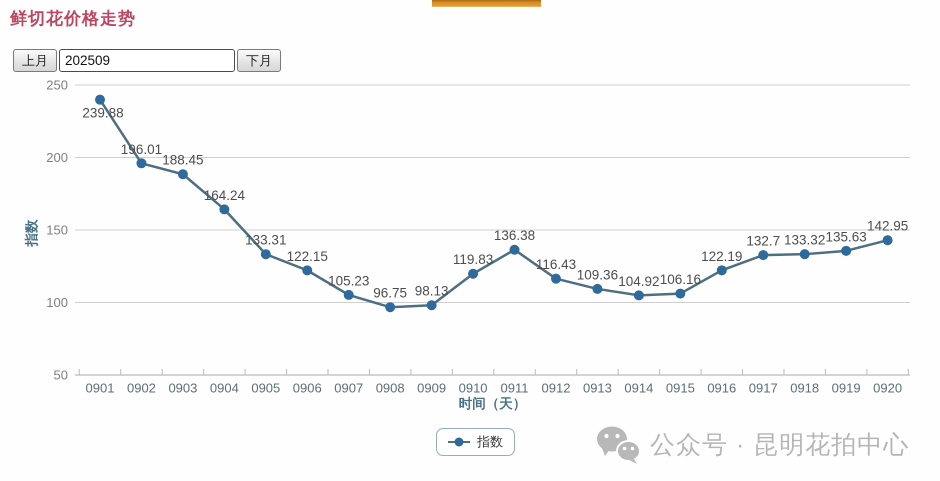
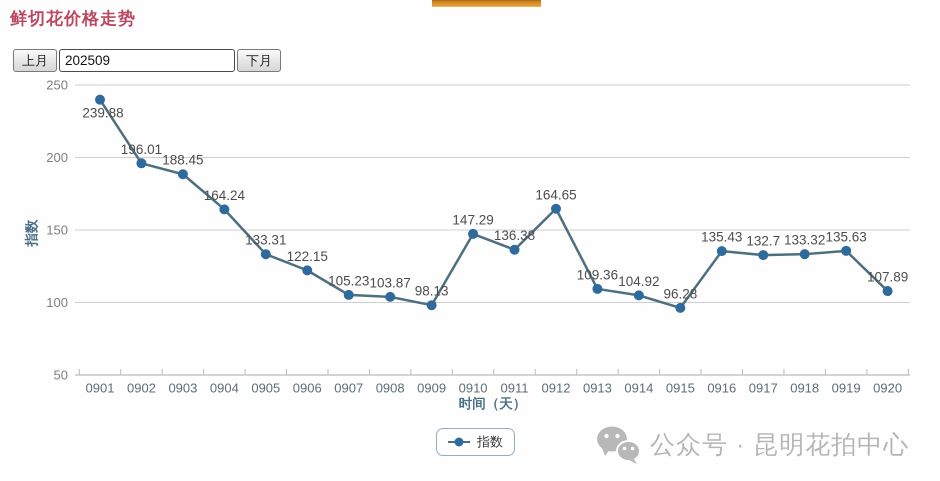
0908: 96.75 -> 103.87
0910: 119.83 -> 147.29
0912: 116.43 -> 164.65
0915: 106.16 -> 96.28
0916: 122.19 -> 135.43
0920: 142.95 -> 107.89
